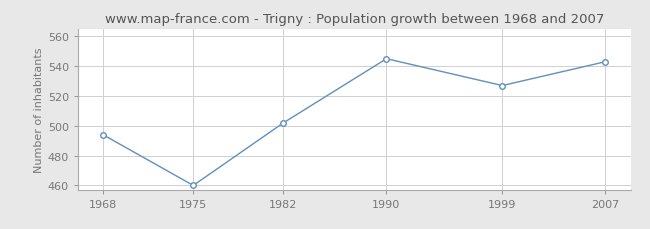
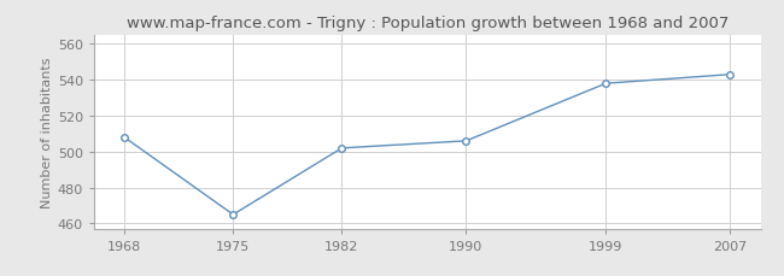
1968: 494 -> 508
1975: 460 -> 465
1990: 545 -> 506
1999: 527 -> 538
